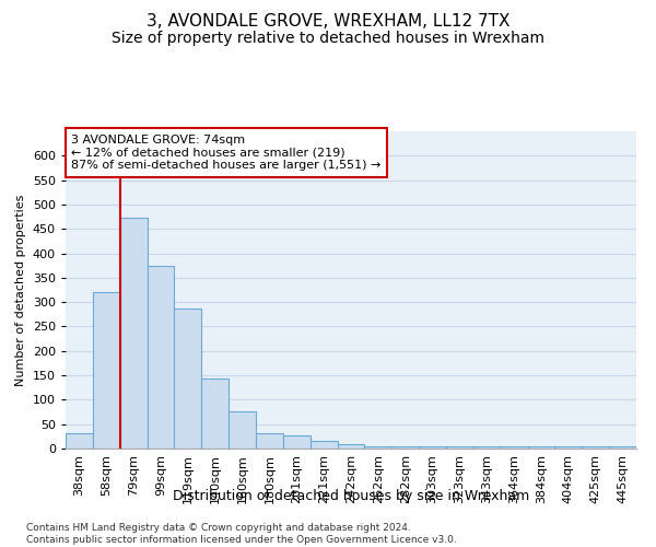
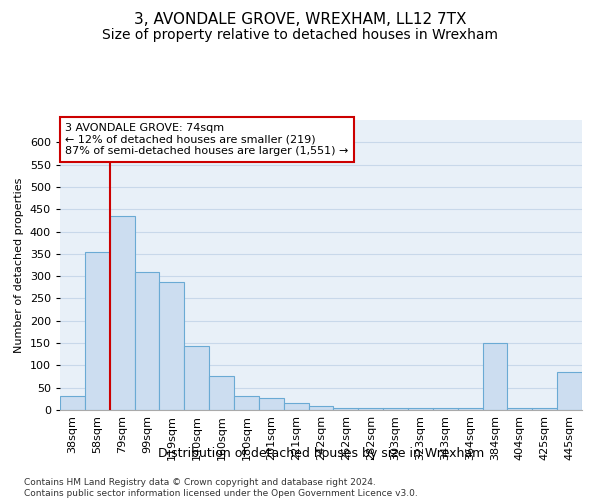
58sqm: 320 -> 355
79sqm: 474 -> 435
99sqm: 375 -> 310
384sqm: 4 -> 150
445sqm: 5 -> 85
